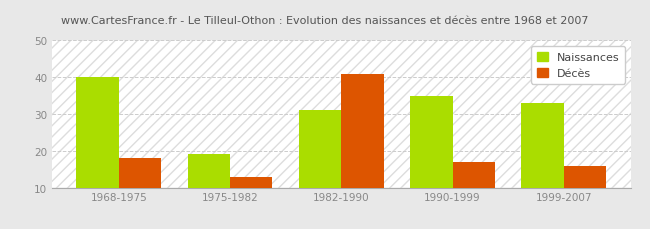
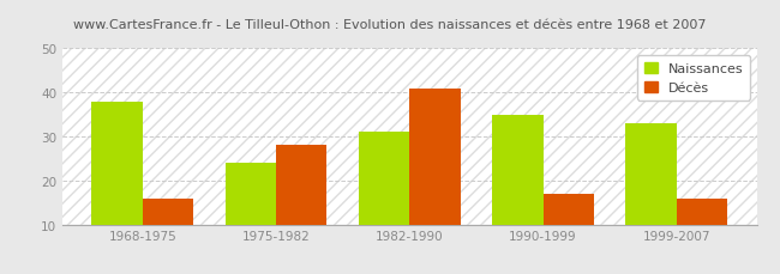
Naissances/1968-1975: 40 -> 38
Décès/1968-1975: 18 -> 16
Naissances/1975-1982: 19 -> 24
Décès/1975-1982: 13 -> 28
